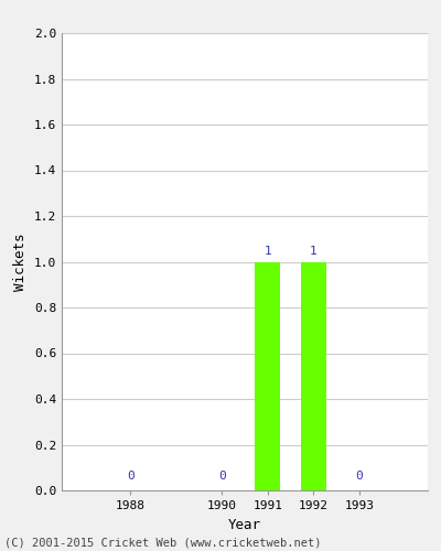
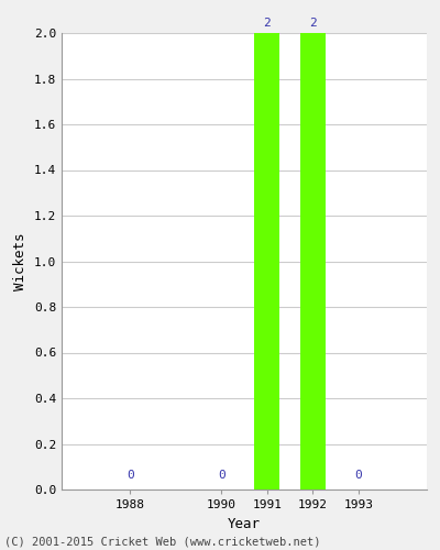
1991: 1 -> 2
1992: 1 -> 2
